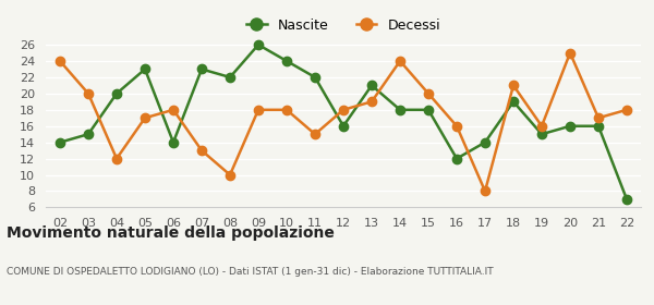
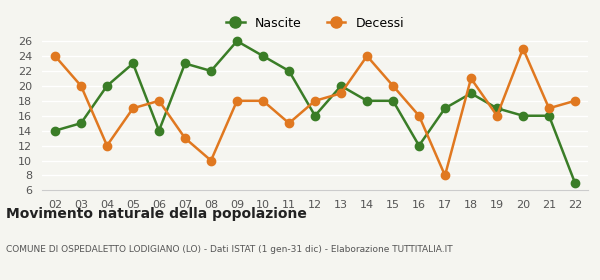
Nascite/13: 21 -> 20
Nascite/17: 14 -> 17
Nascite/19: 15 -> 17
